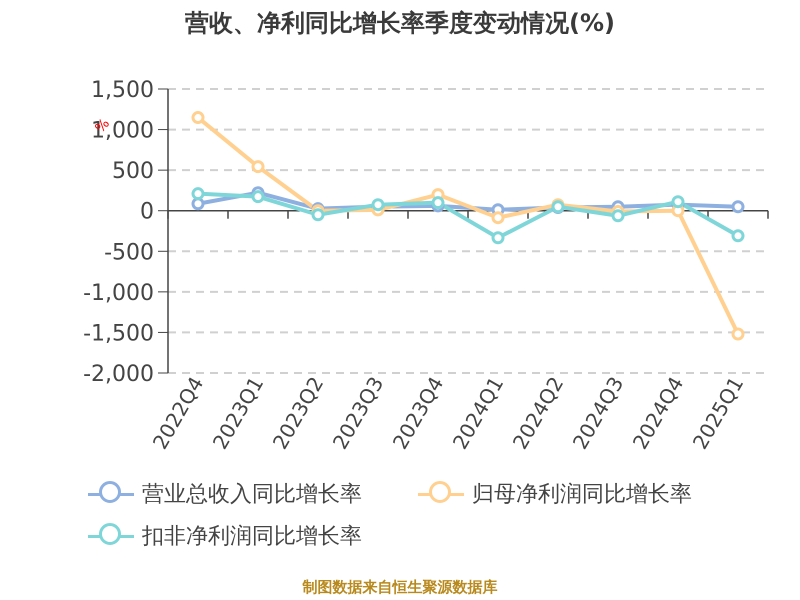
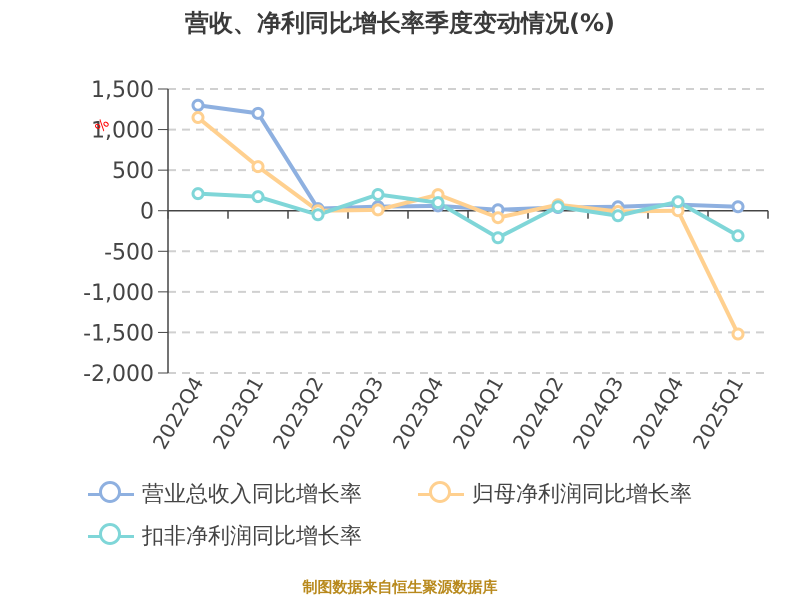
营业总收入同比增长率/2022Q4: 100 -> 1300
营业总收入同比增长率/2023Q1: 200 -> 1200
扣非净利润同比增长率/2023Q3: 100 -> 200
